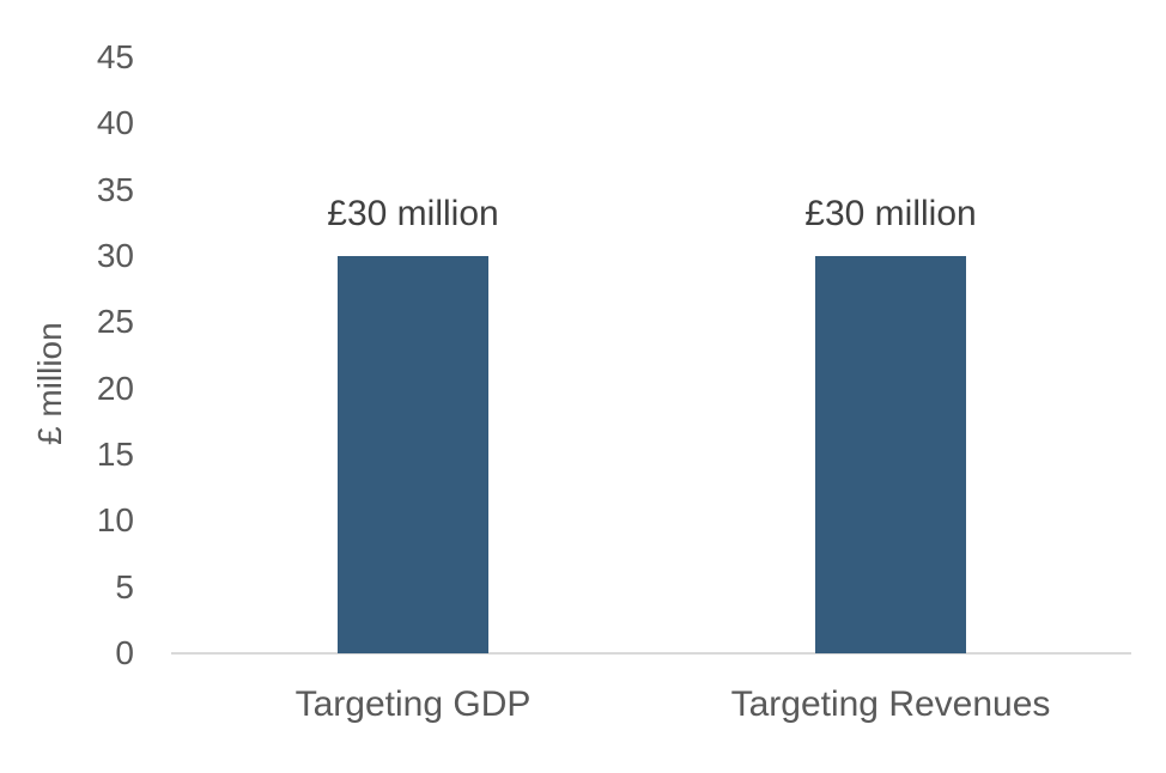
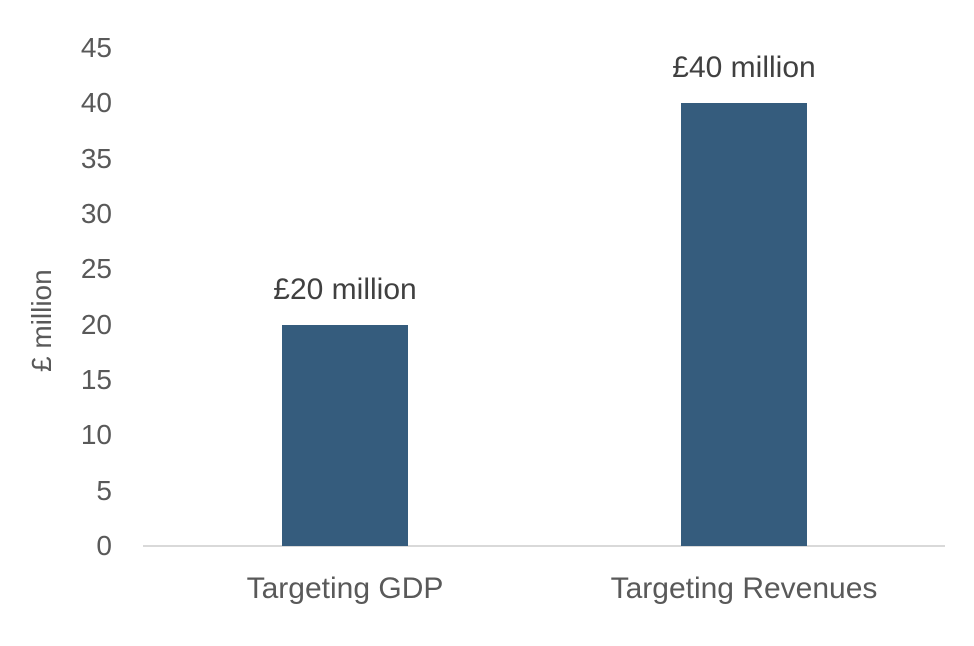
Targeting GDP: £30 -> £20
Targeting Revenues: £30 -> £40
